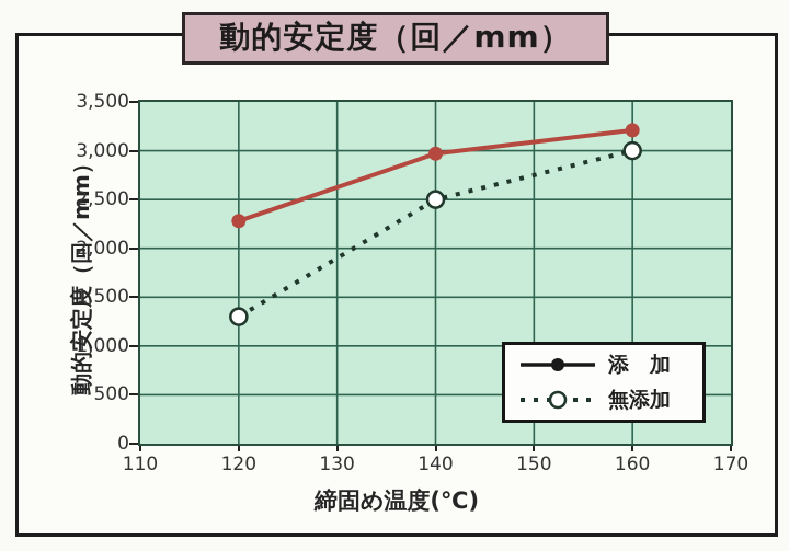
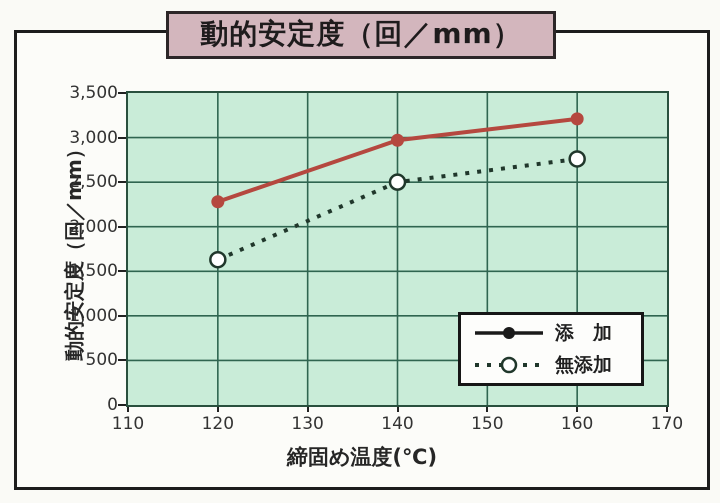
無添加/120: 1300 -> 1600
無添加/160: 3000 -> 2800
